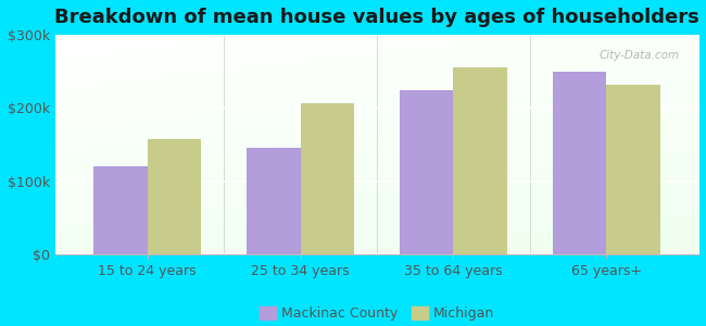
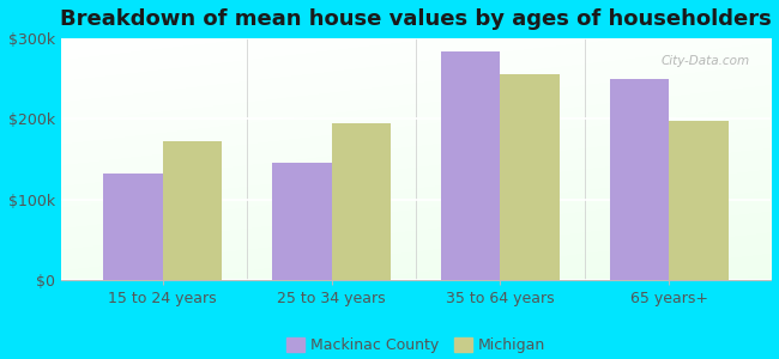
Mackinac County/15 to 24 years: $120k -> $132k
Michigan/15 to 24 years: $158k -> $172k
Michigan/25 to 34 years: $207k -> $194k
Mackinac County/35 to 64 years: $225k -> $284k
Michigan/65 years+: $232k -> $198k
